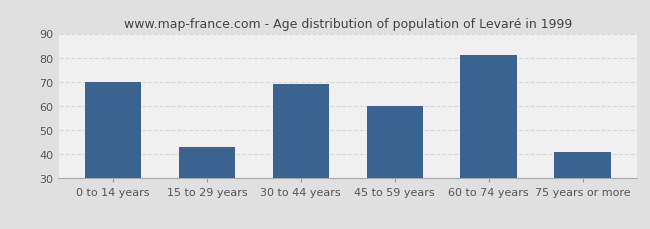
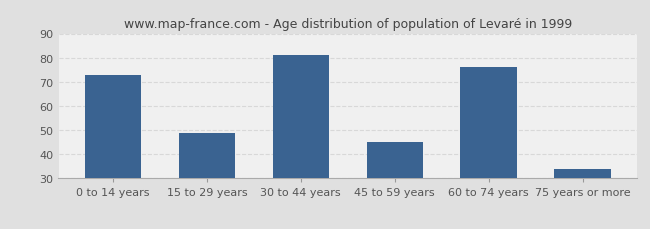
0 to 14 years: 70 -> 73
15 to 29 years: 43 -> 49
30 to 44 years: 69 -> 81
45 to 59 years: 60 -> 45
60 to 74 years: 81 -> 76
75 years or more: 41 -> 34
